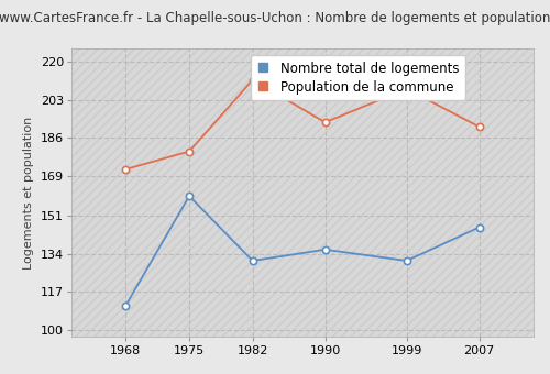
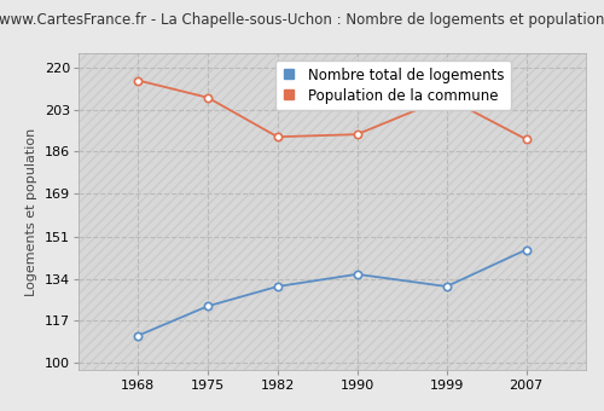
Population de la commune/1968: 172 -> 215
Nombre total de logements/1975: 160 -> 123
Population de la commune/1975: 180 -> 208
Population de la commune/1982: 212 -> 192
